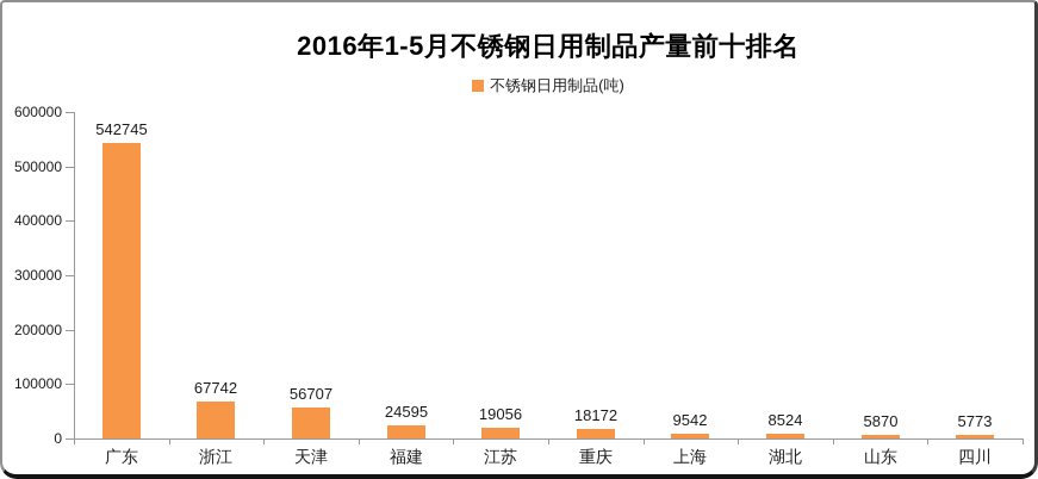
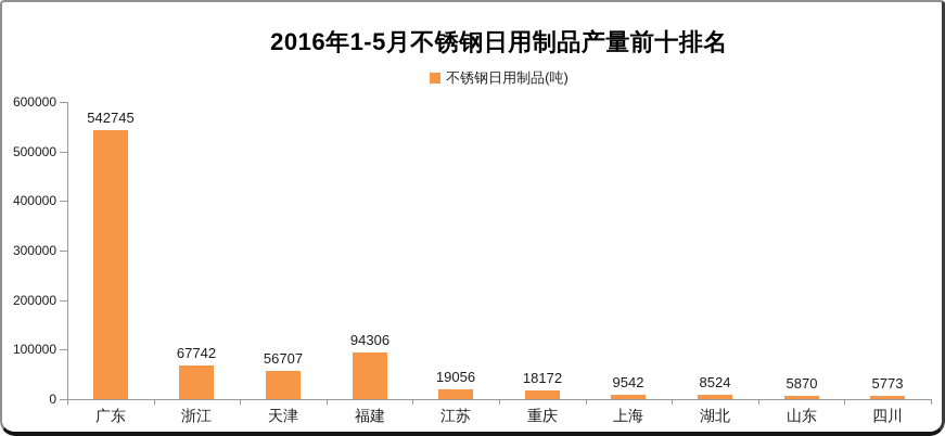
福建: 24595 -> 94306
